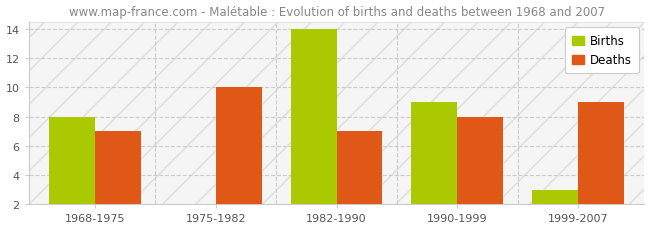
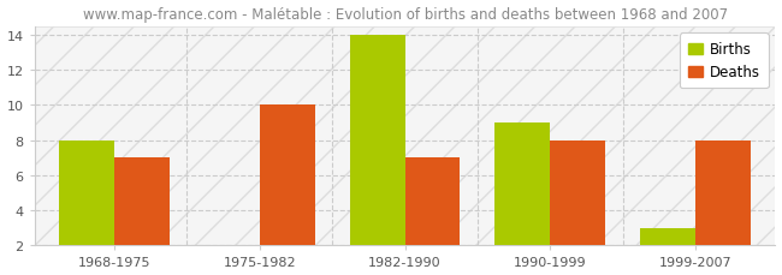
Deaths/1999-2007: 9 -> 8
